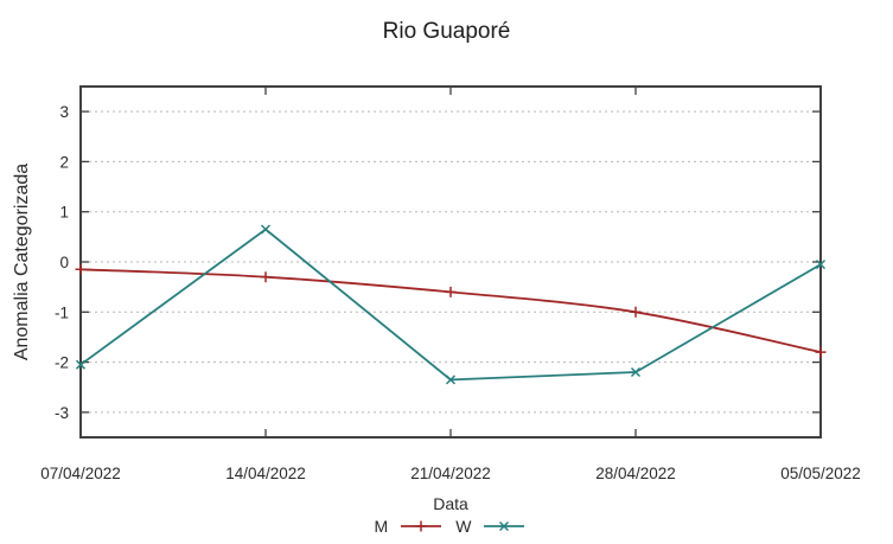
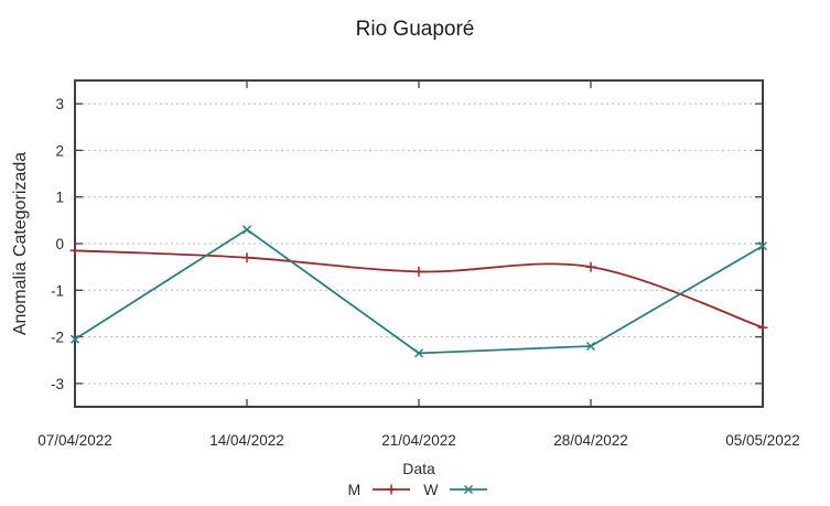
W/14/04/2022: 0.7 -> 0.3
M/28/04/2022: -1.0 -> -0.5
